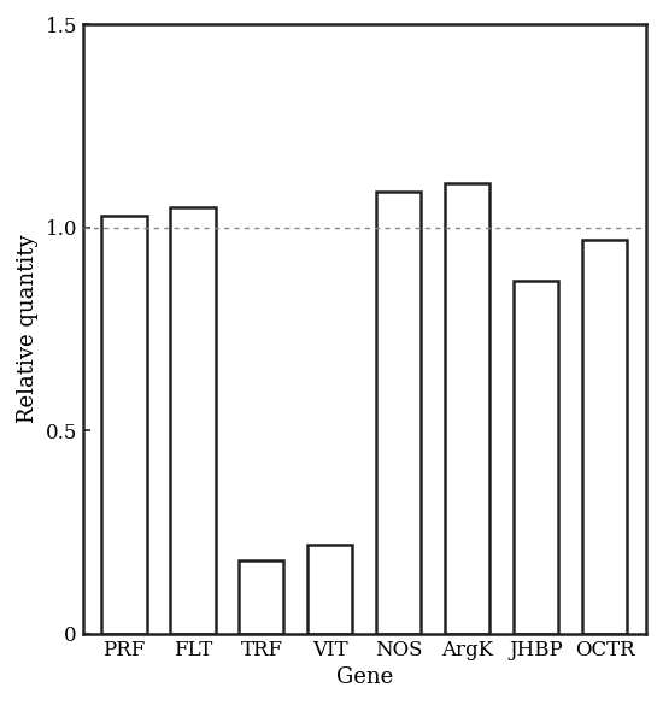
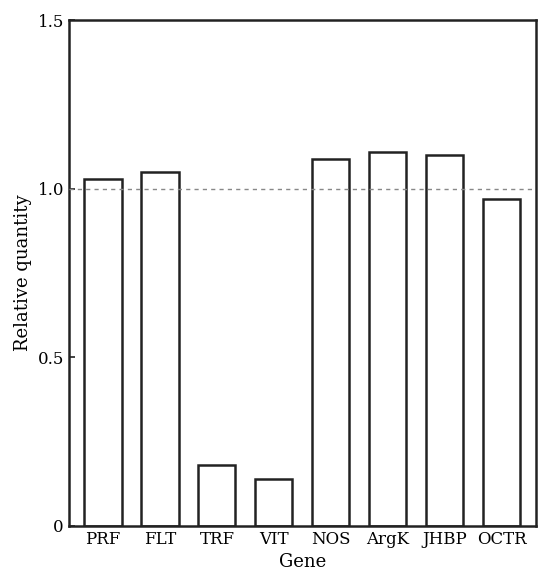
VIT: 0.22 -> 0.14
JHBP: 0.87 -> 1.10
